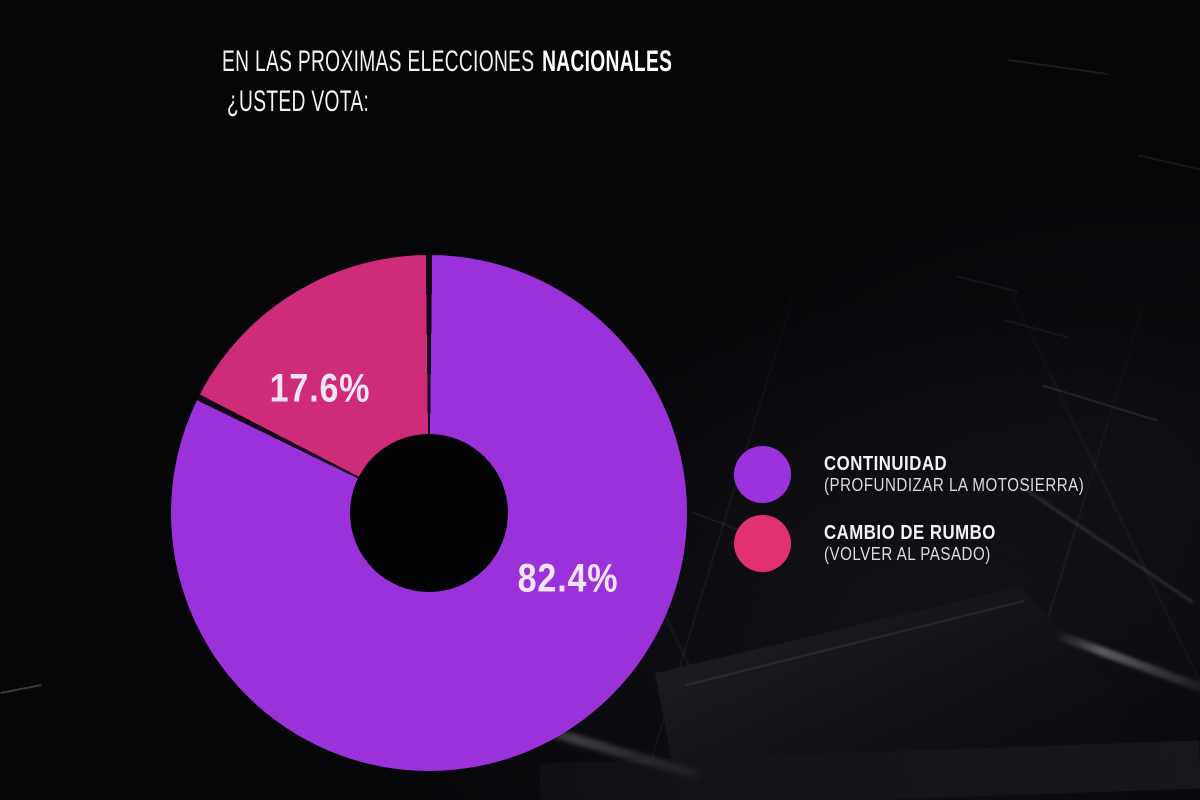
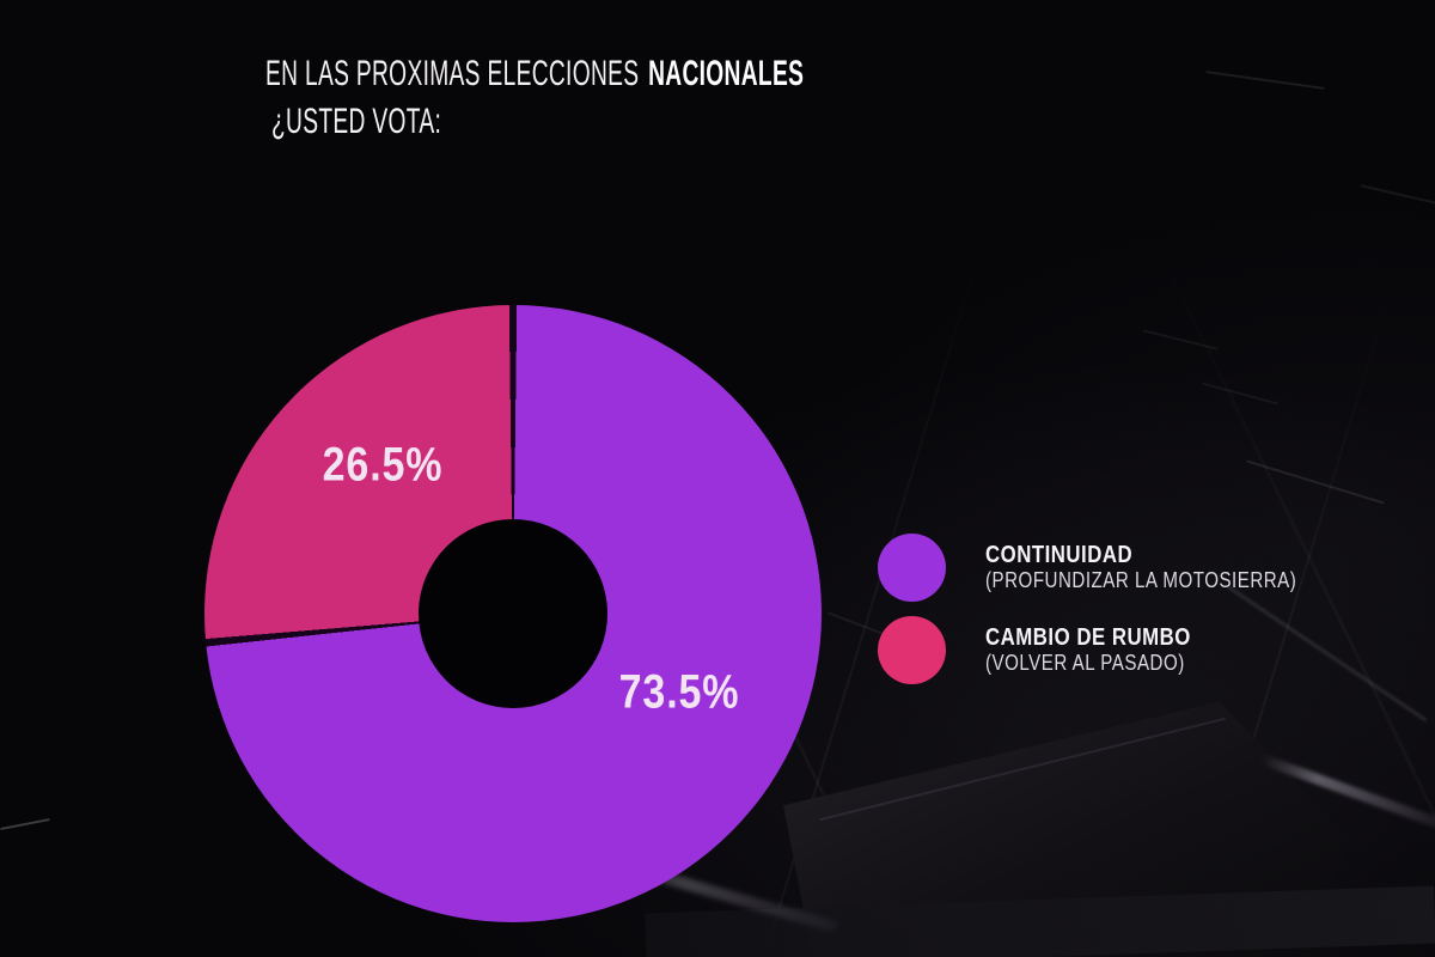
CONTINUIDAD (PROFUNDIZAR LA MOTOSIERRA): 82.4% -> 73.5%
CAMBIO DE RUMBO (VOLVER AL PASADO): 17.6% -> 26.5%
